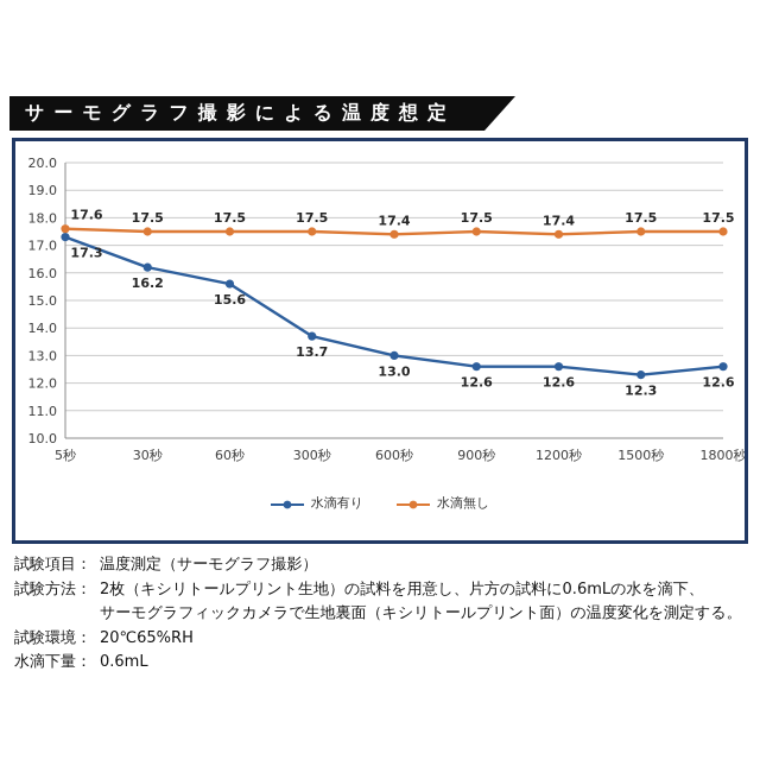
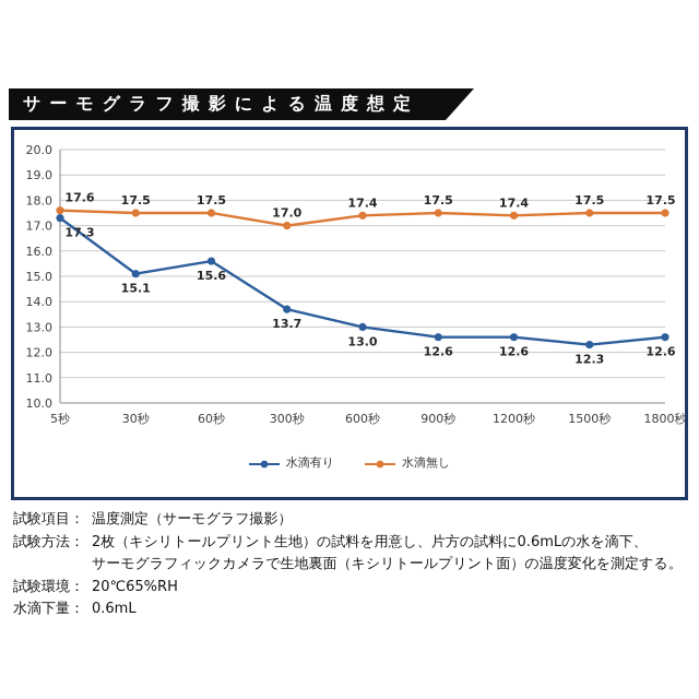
水滴有り/30秒: 16.2 -> 15.1
水滴無し/300秒: 17.5 -> 17.0
